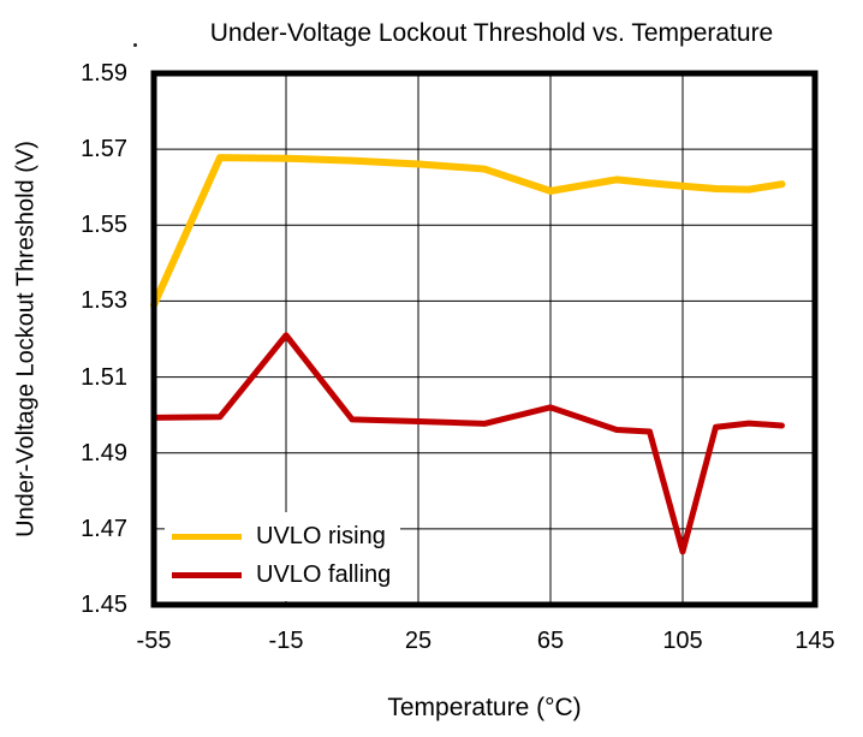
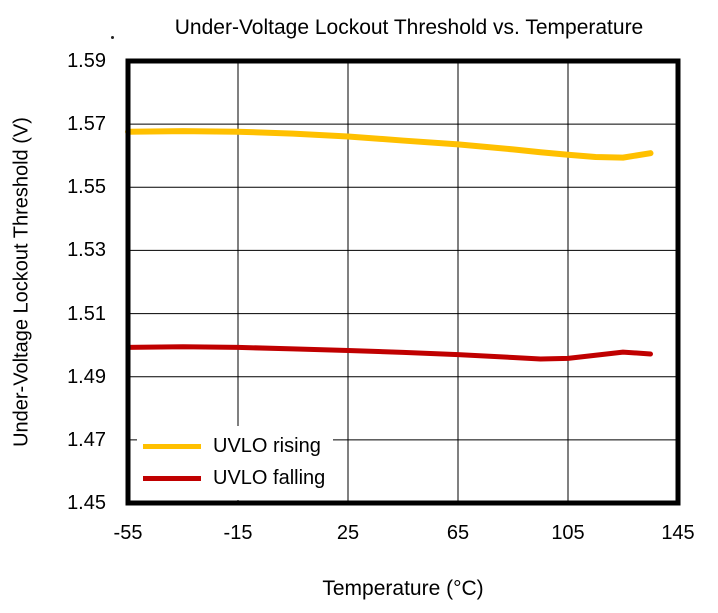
UVLO rising/-55: 1.529 -> 1.568
UVLO falling/-15: 1.521 -> 1.499
UVLO rising/65: 1.559 -> 1.564
UVLO falling/65: 1.502 -> 1.497
UVLO falling/105: 1.464 -> 1.496
